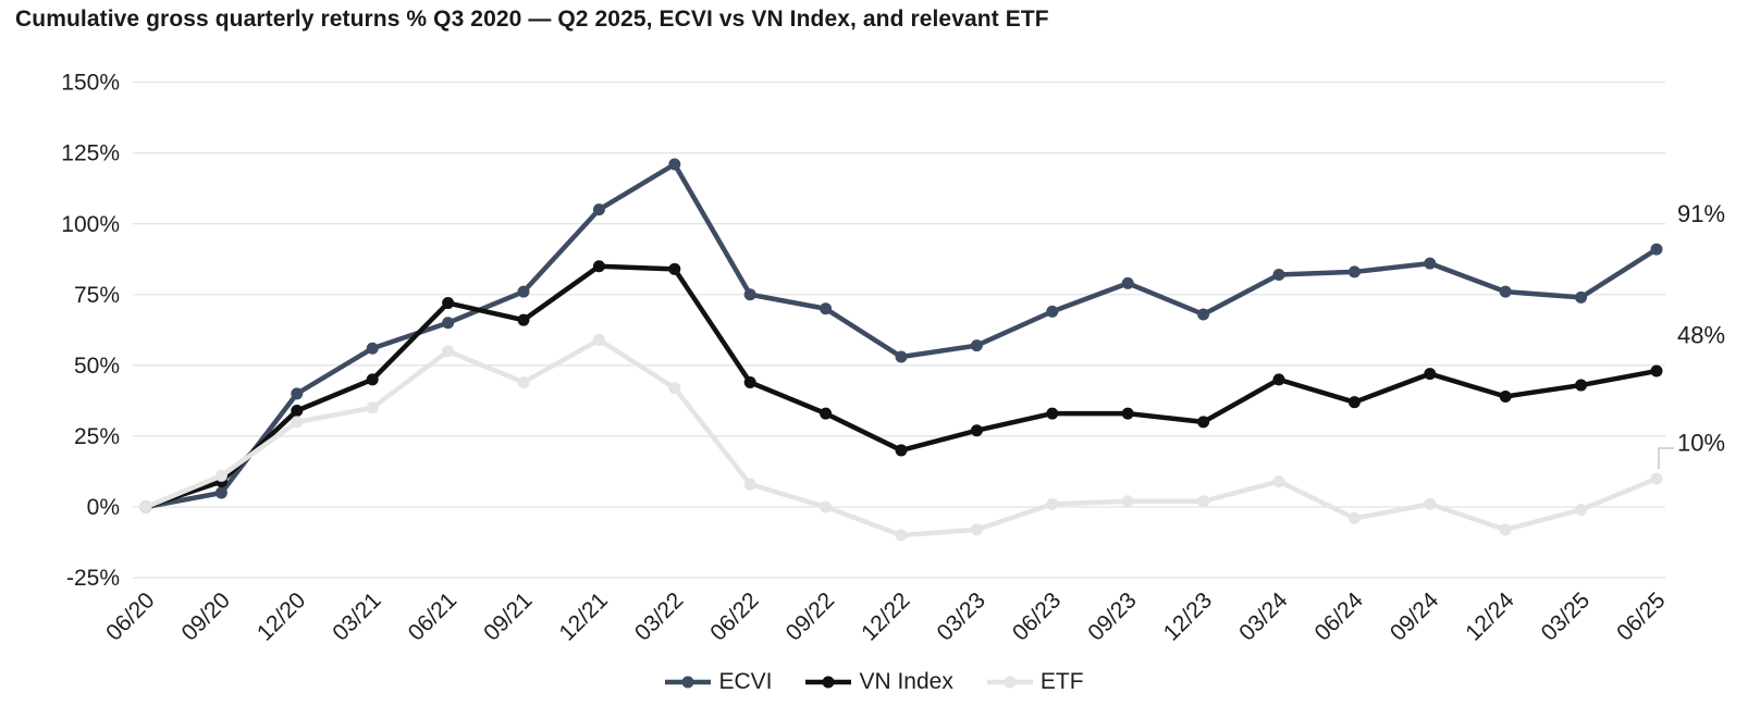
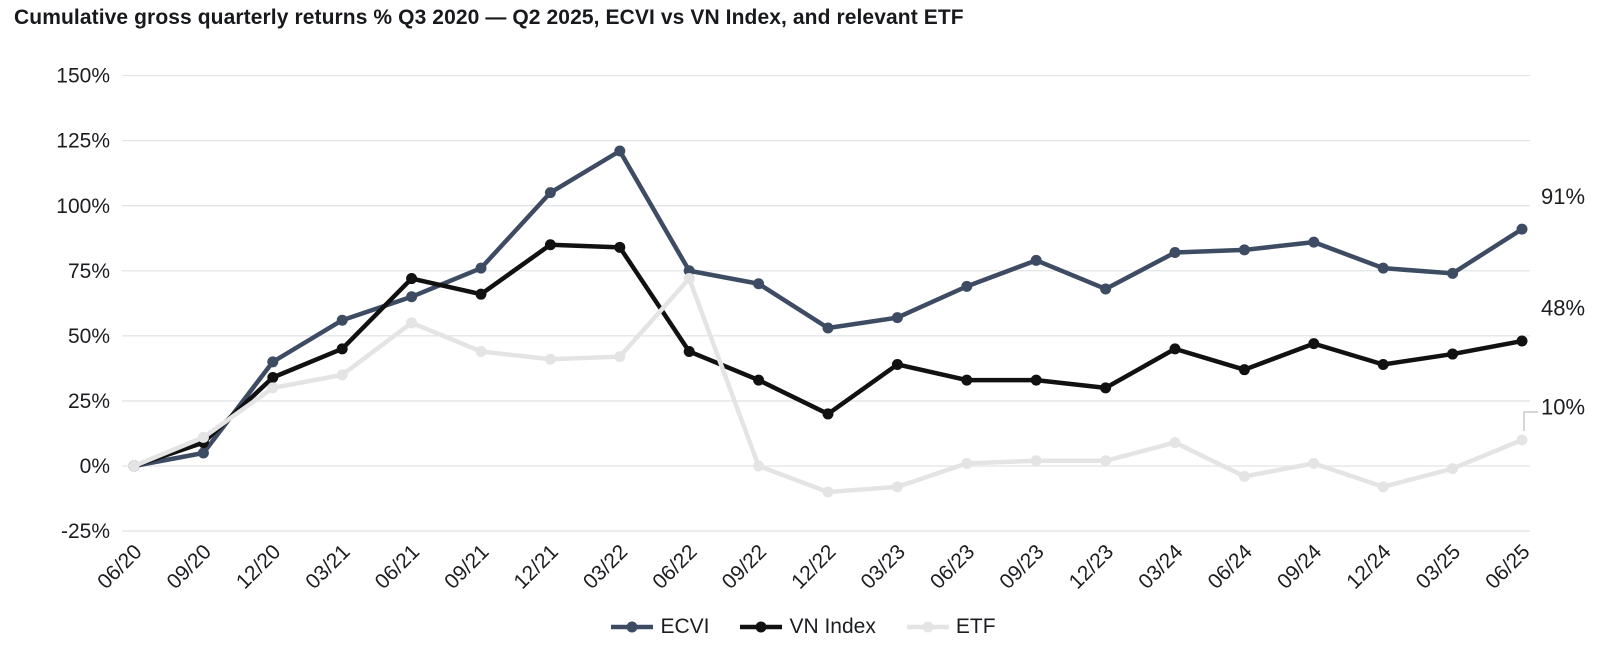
ETF/12/21: 59% -> 41%
ETF/06/22: 8% -> 72%
VN Index/03/23: 27% -> 39%
